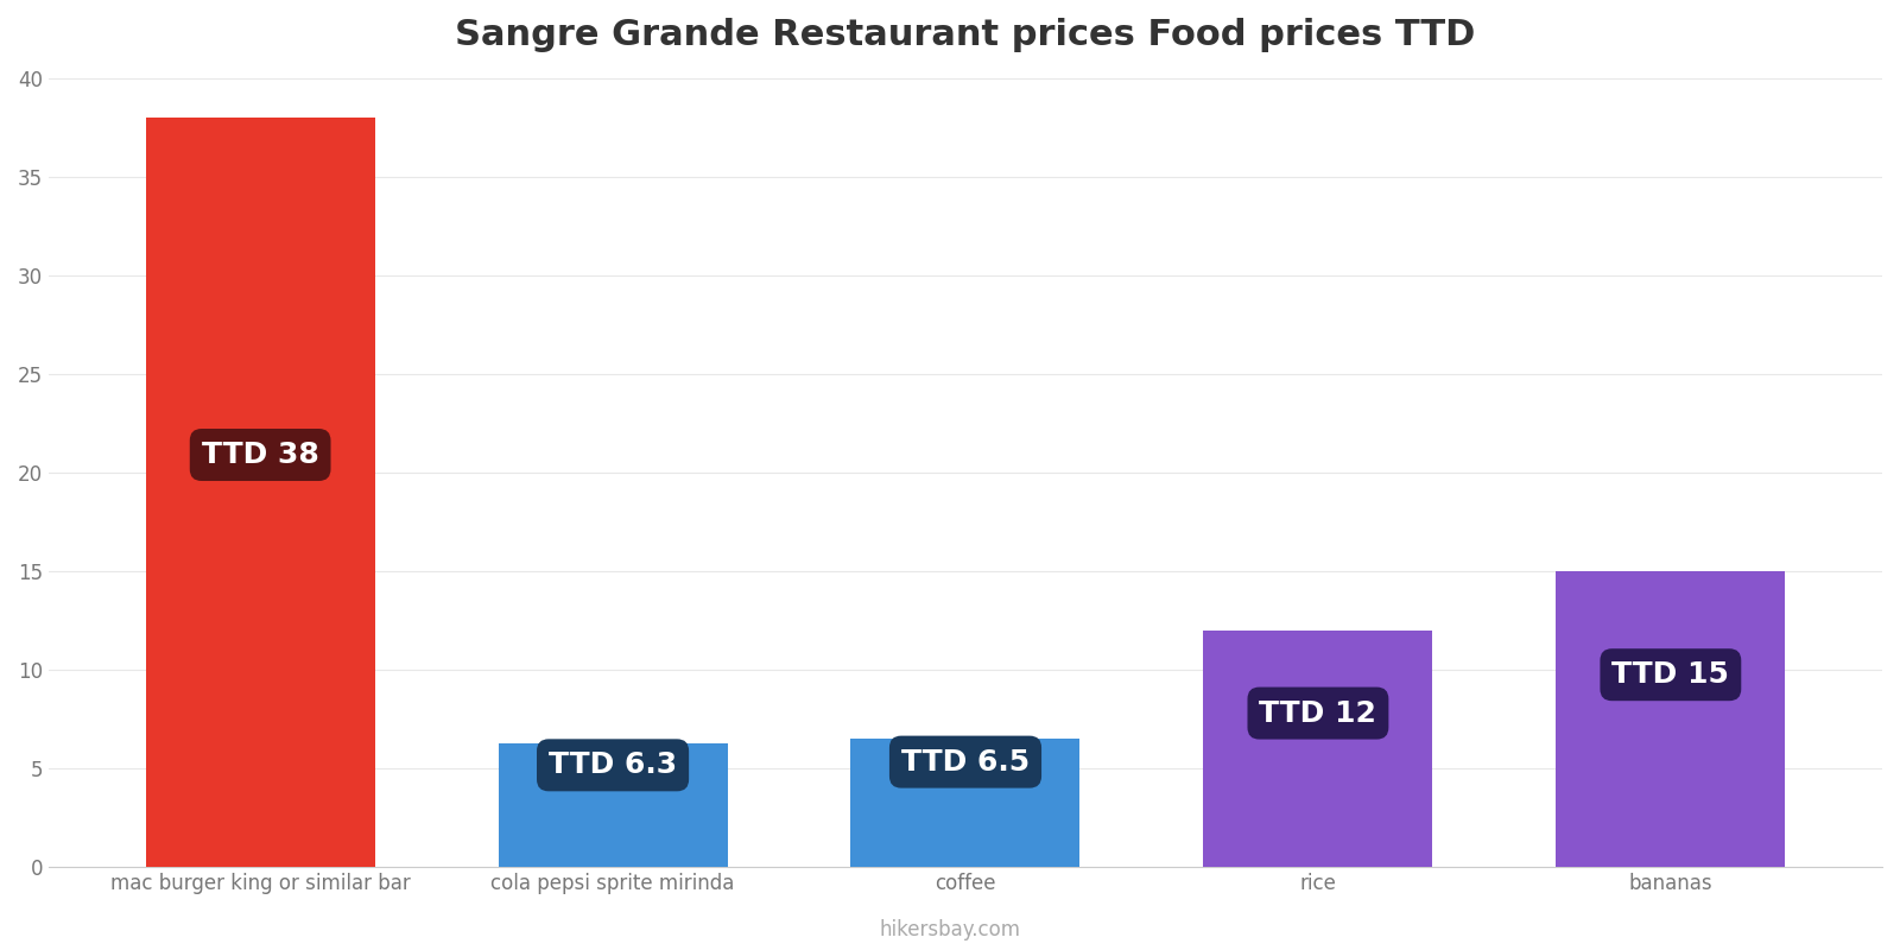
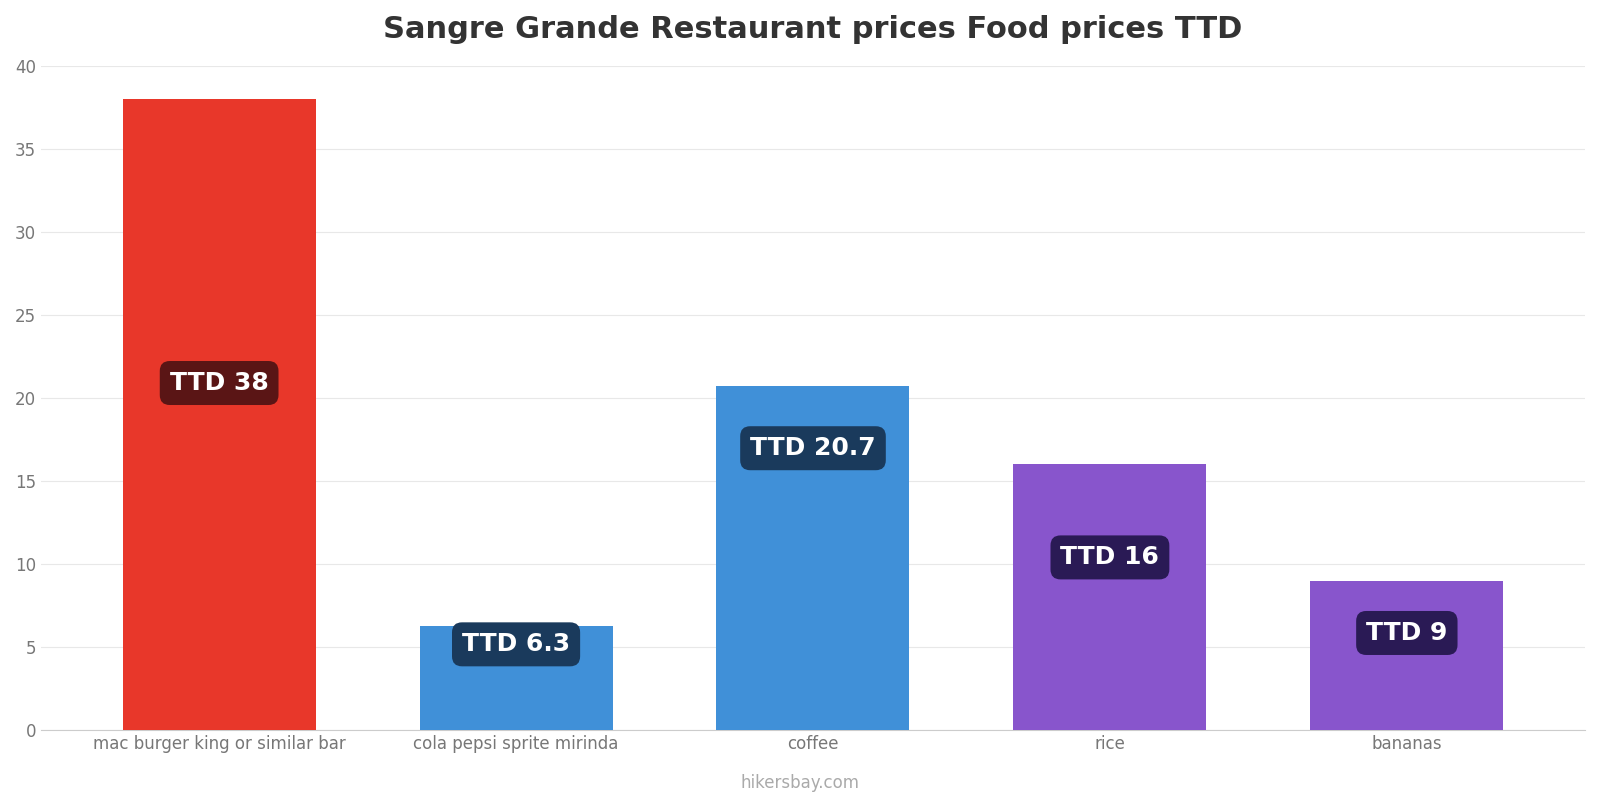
coffee: 6.5 -> 20.7
rice: 12 -> 16
bananas: 15 -> 9
